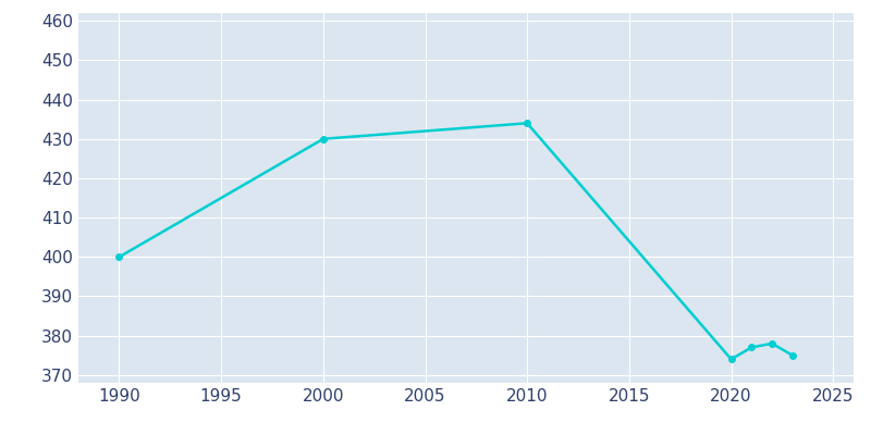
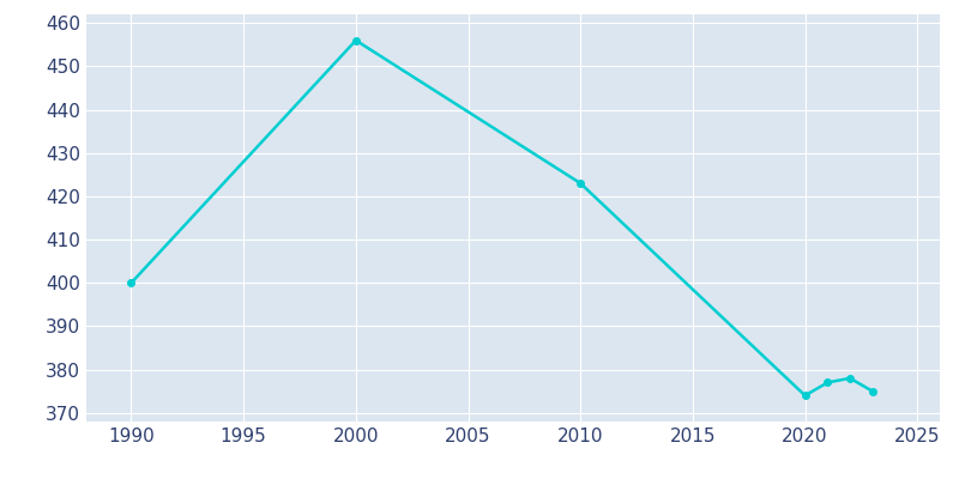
2000: 430 -> 456
2010: 434 -> 423
